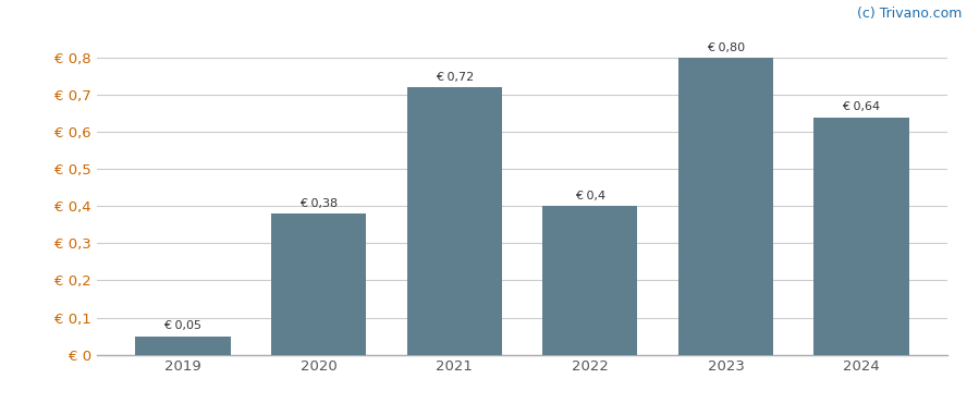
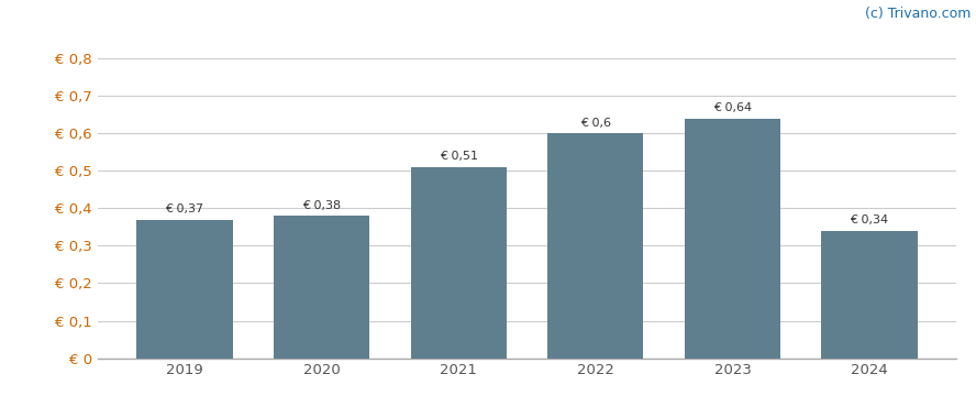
2019: 0,05 -> 0,37
2021: 0,72 -> 0,51
2022: 0,4 -> 0,6
2023: 0,80 -> 0,64
2024: 0,64 -> 0,34
